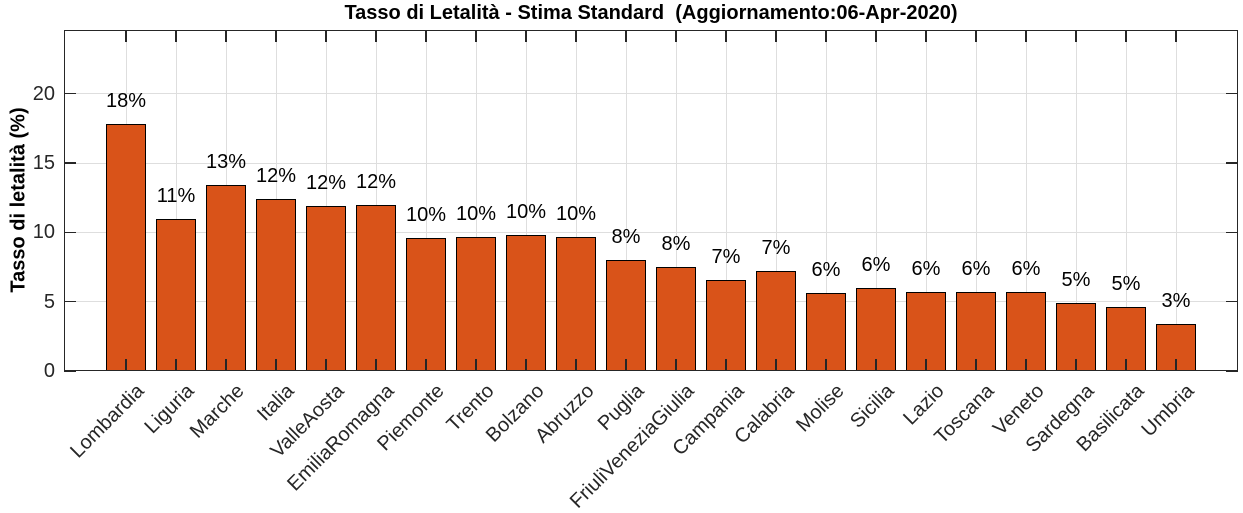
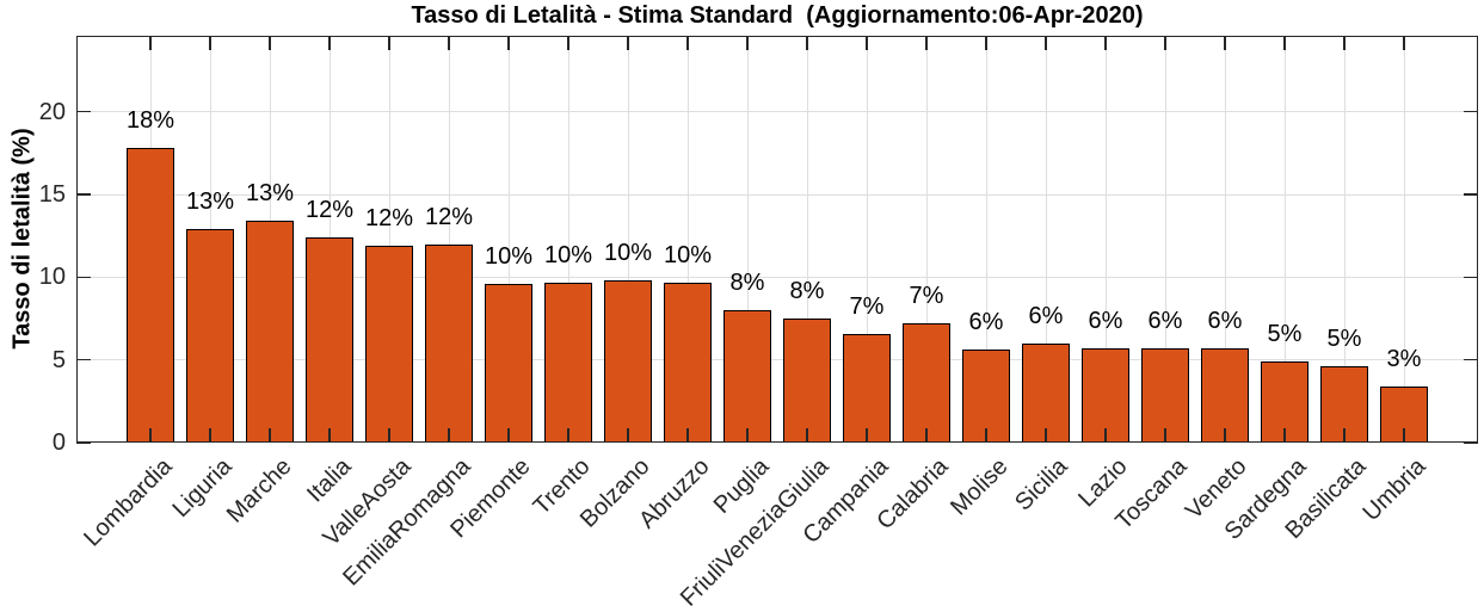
Liguria: 11% -> 13%
